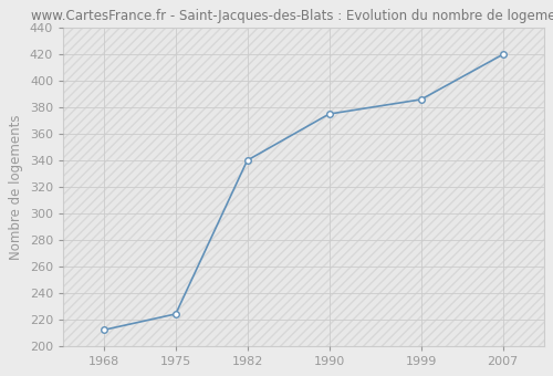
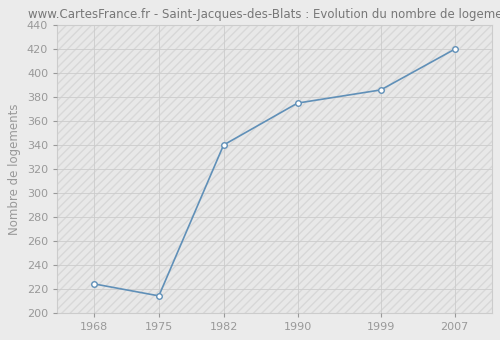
1968: 212 -> 224
1975: 224 -> 214
